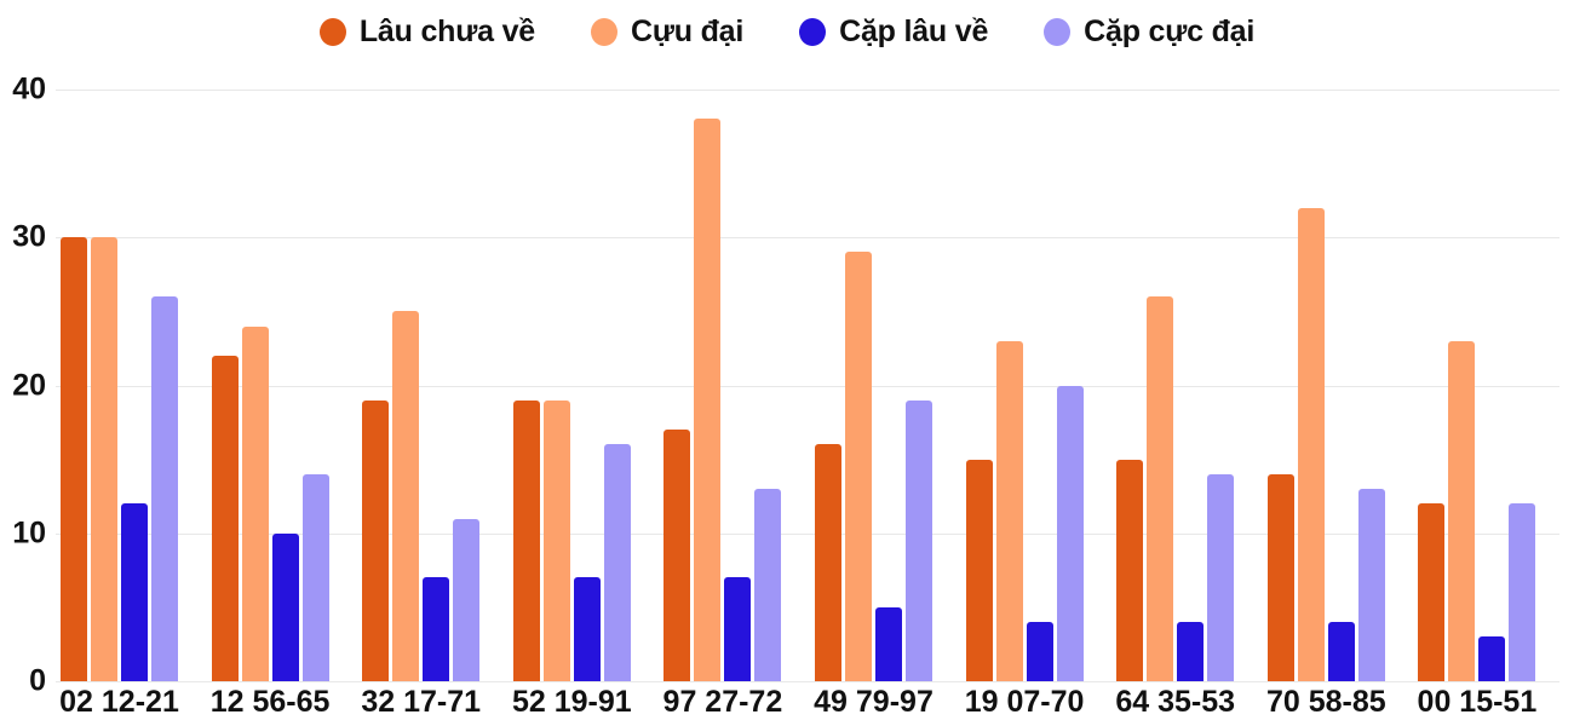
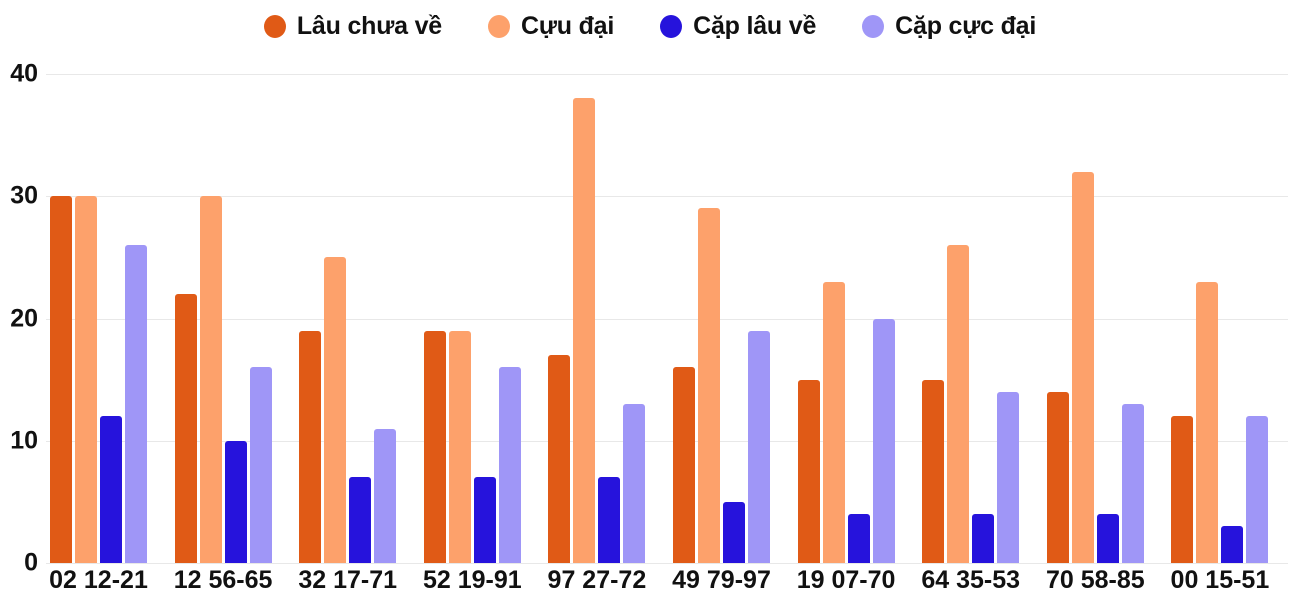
Cựu đại/12 56-65: 24 -> 30
Cặp cực đại/12 56-65: 14 -> 16
